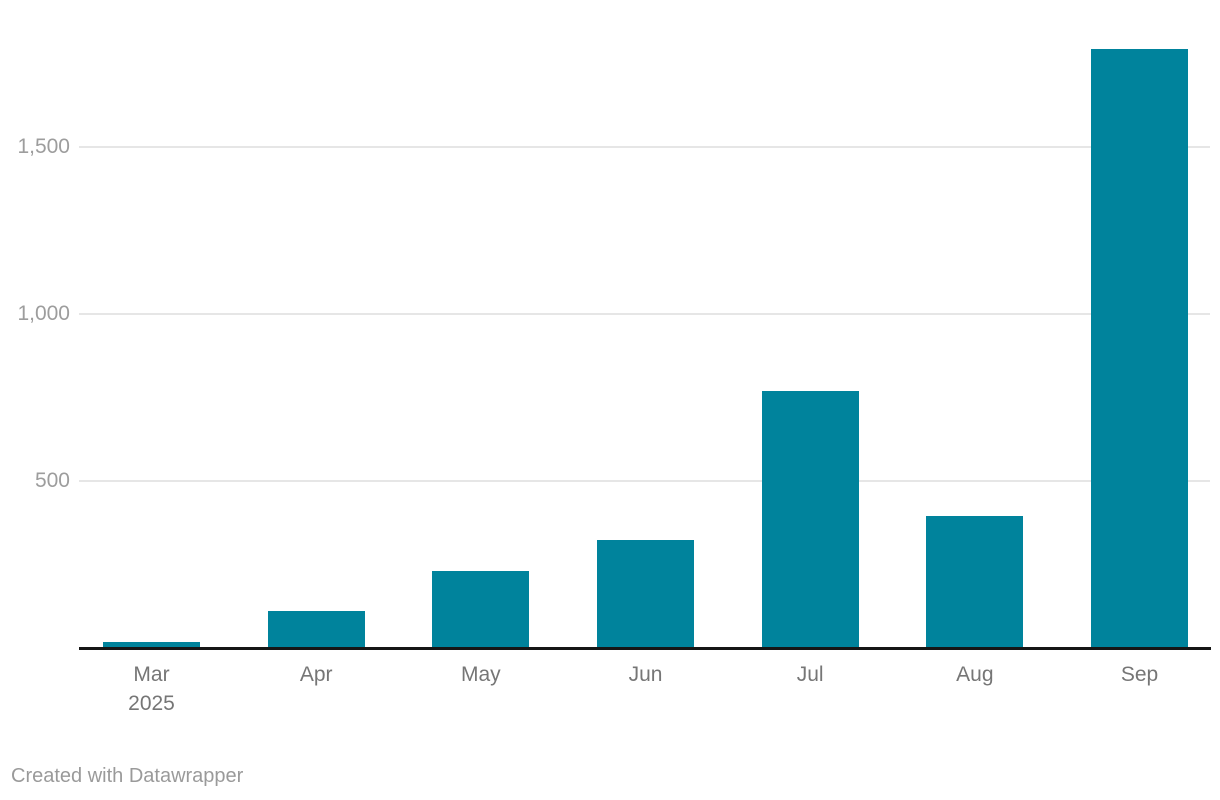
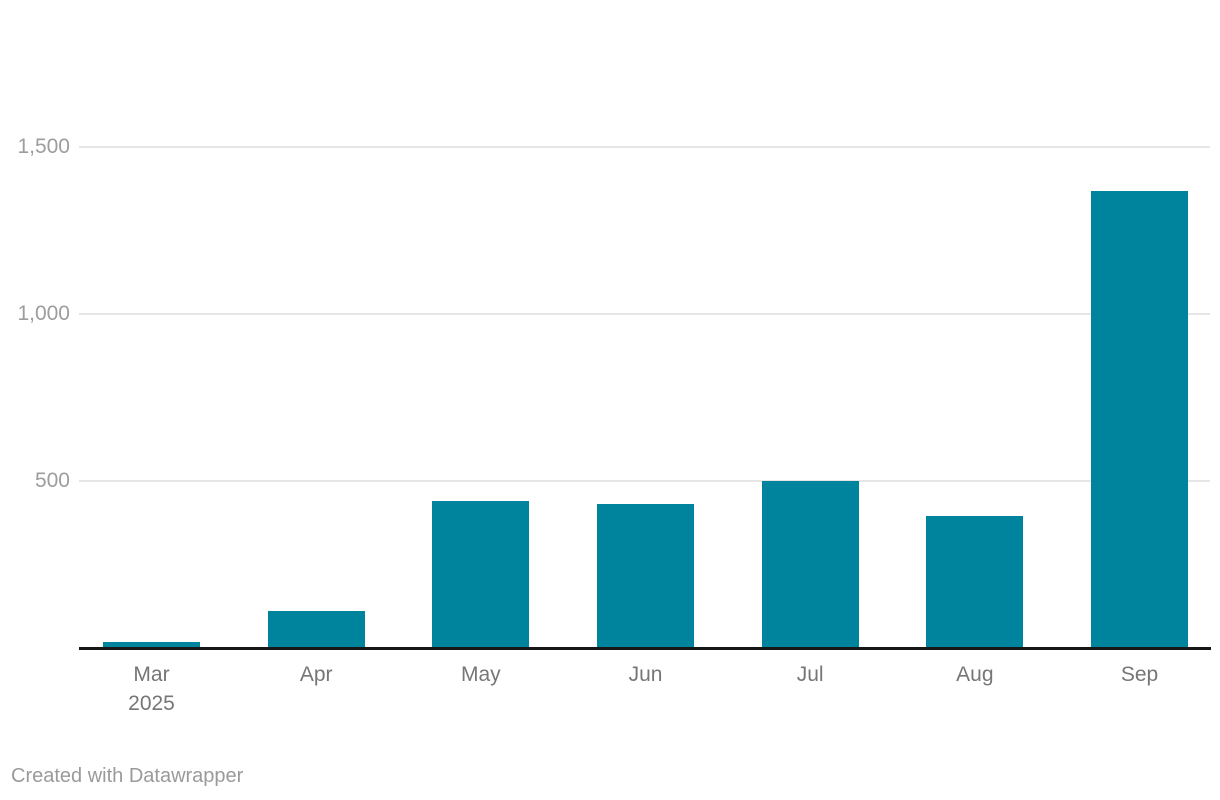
May: 230 -> 440
Jun: 320 -> 430
Jul: 770 -> 500
Sep: 1800 -> 1370
